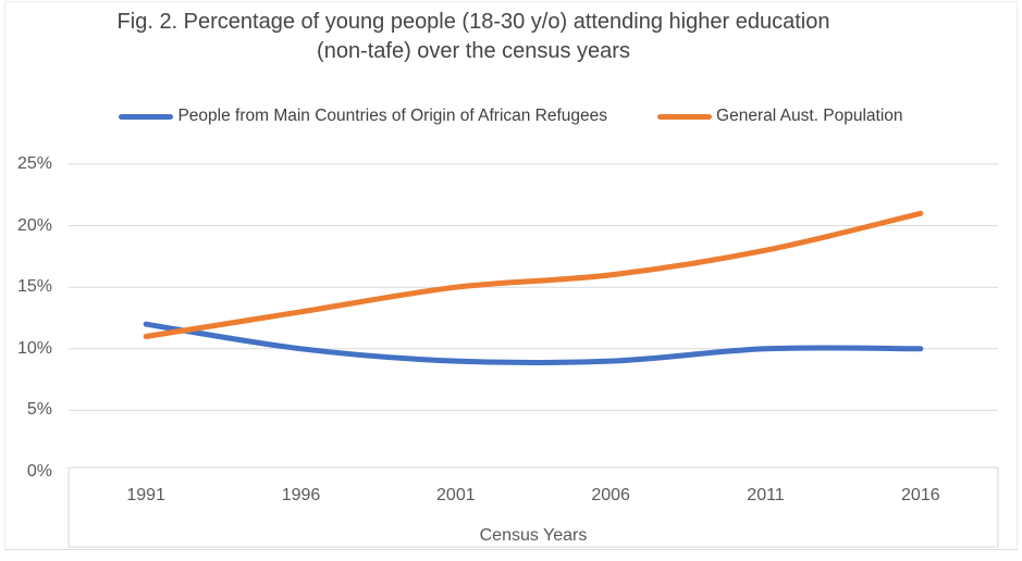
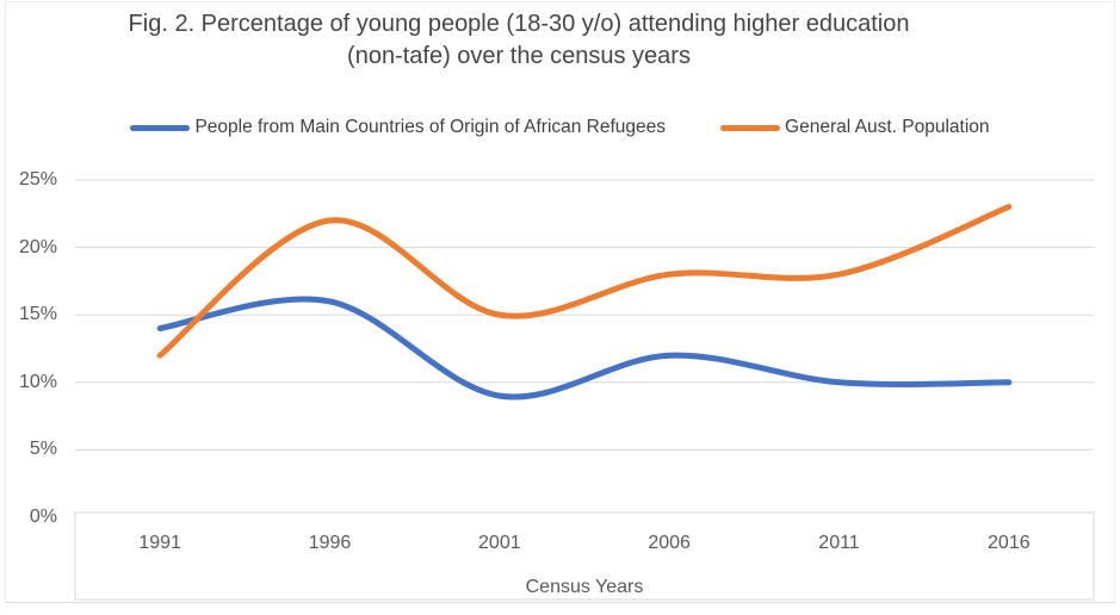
People from Main Countries of Origin of African Refugees/1991: 12% -> 14%
General Aust. Population/1991: 11% -> 12%
People from Main Countries of Origin of African Refugees/1996: 10% -> 16%
General Aust. Population/1996: 13% -> 22%
People from Main Countries of Origin of African Refugees/2006: 9% -> 12%
General Aust. Population/2006: 16% -> 18%
General Aust. Population/2016: 21% -> 23%
